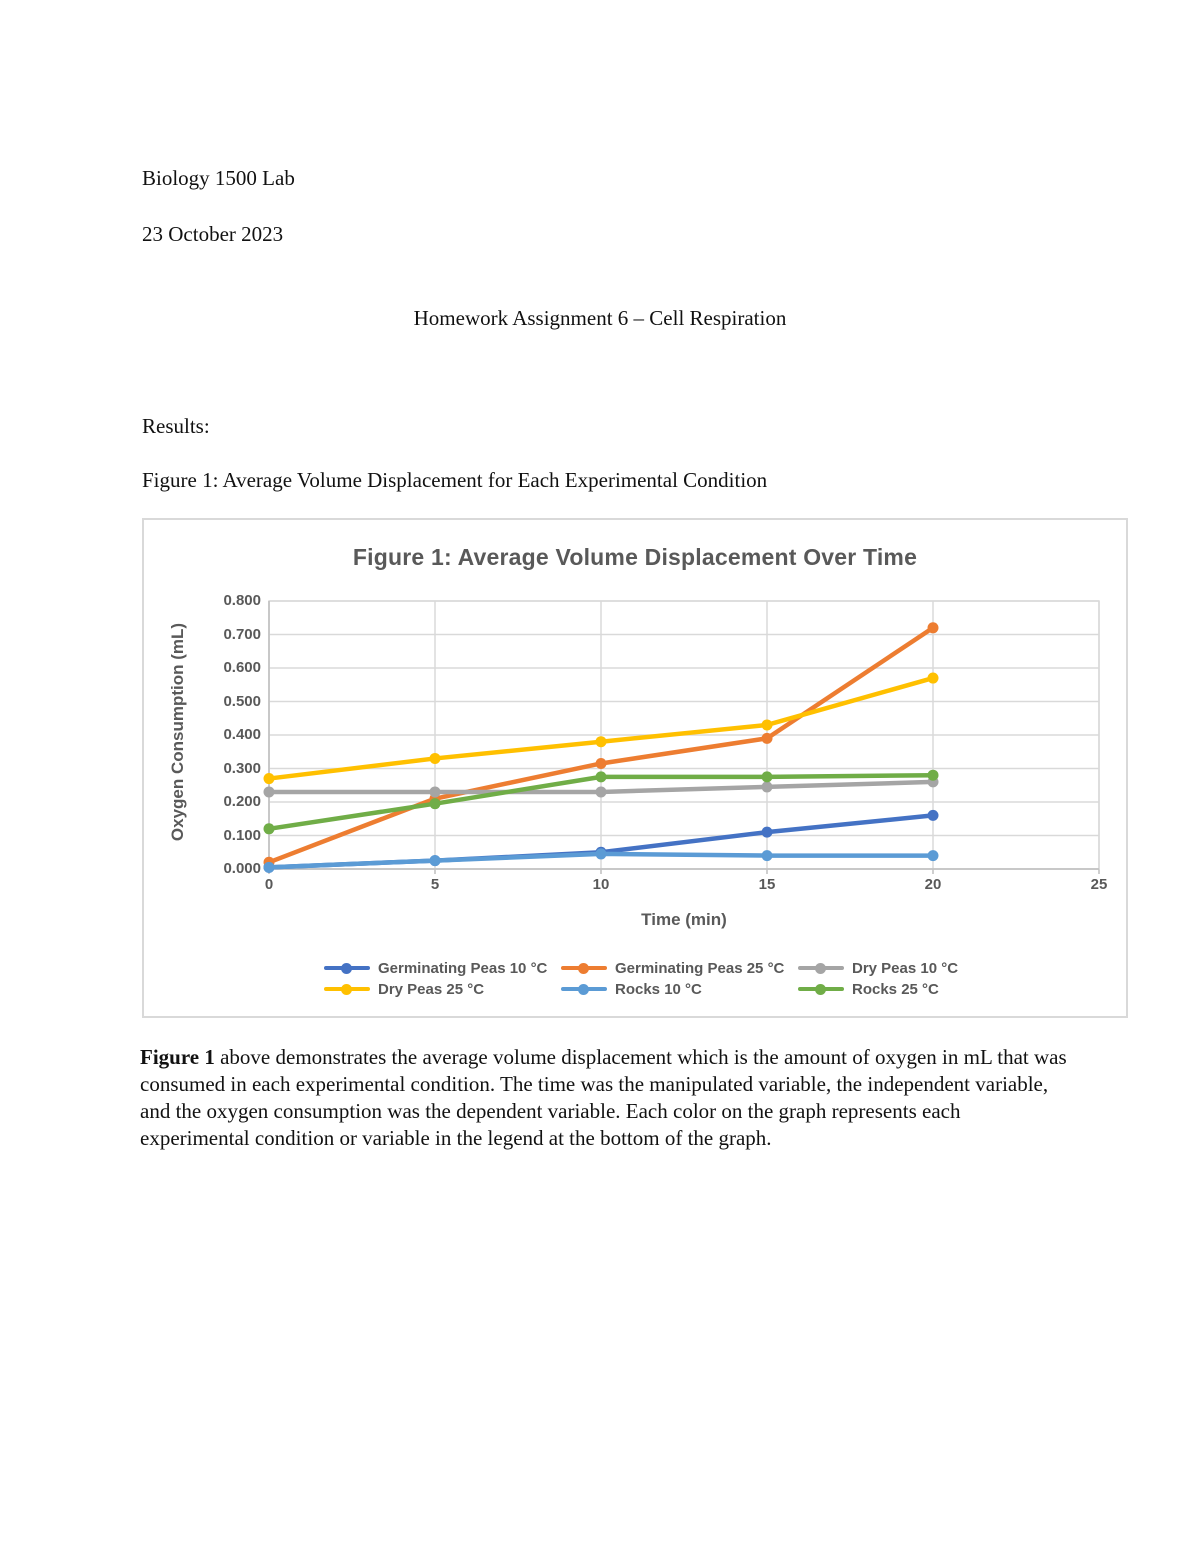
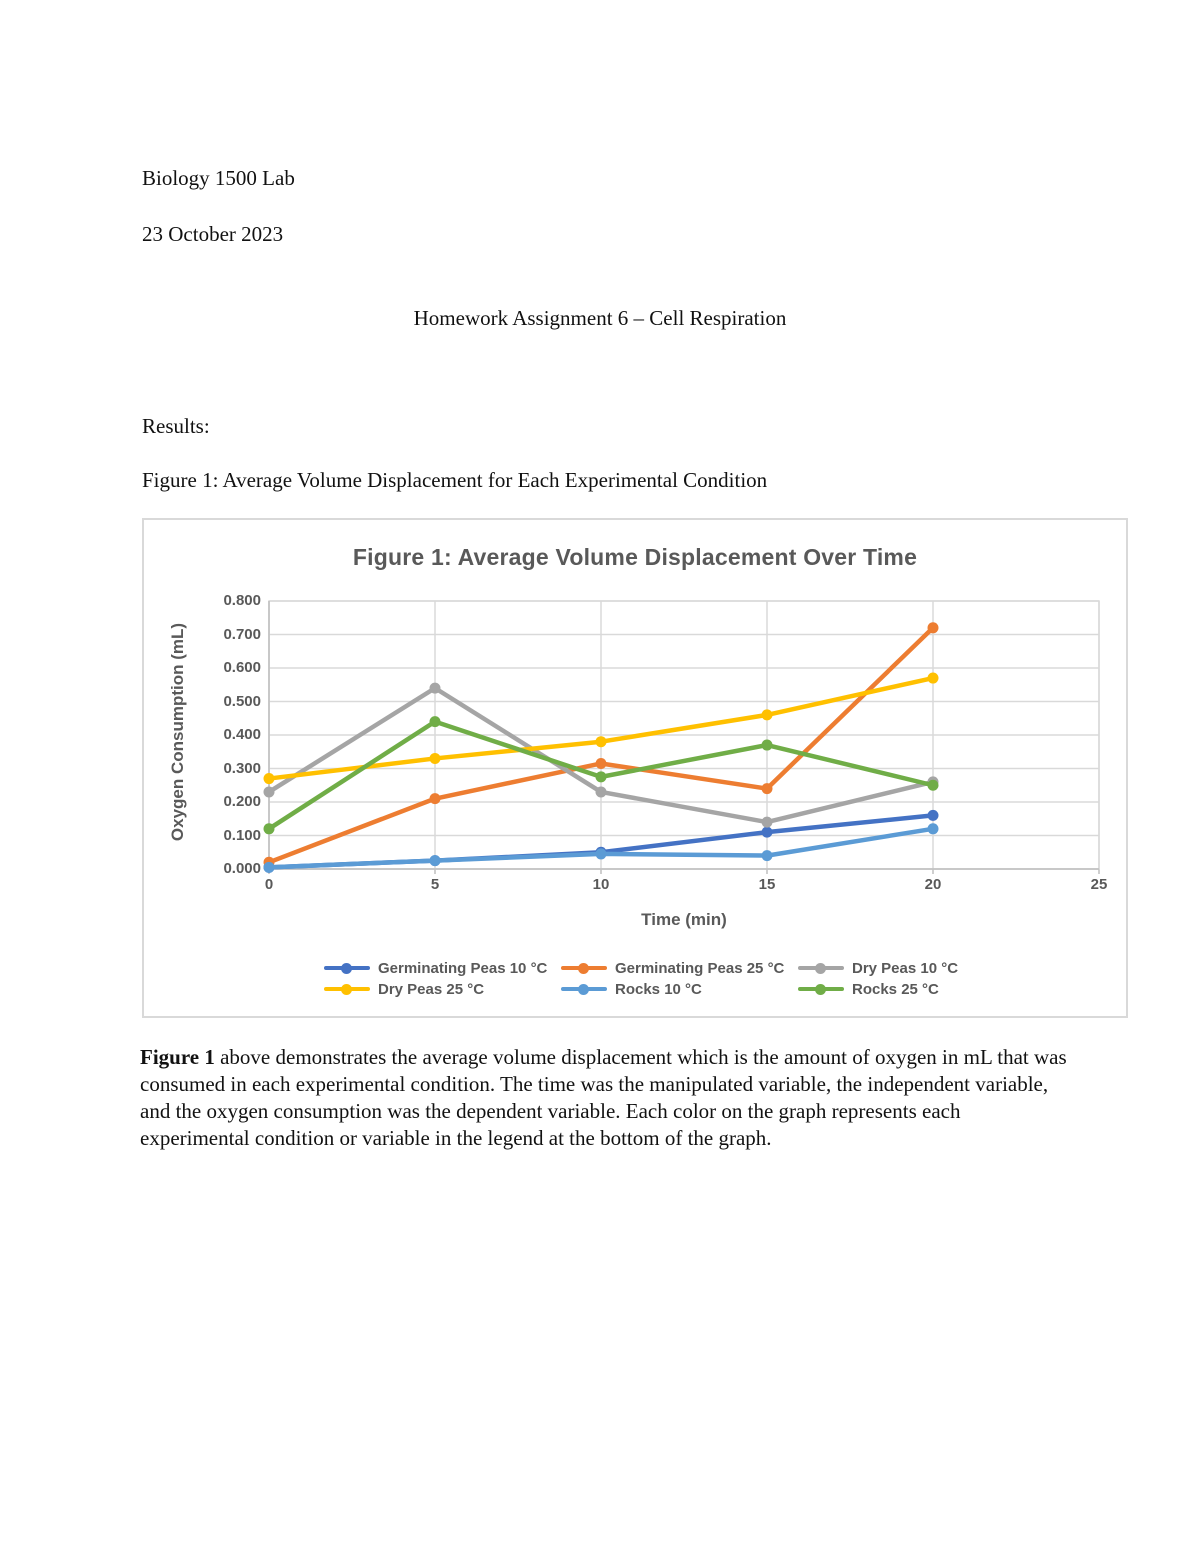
Dry Peas 10 °C/5: 0.23 -> 0.54
Rocks 25 °C/5: 0.20 -> 0.44
Germinating Peas 25 °C/15: 0.39 -> 0.24
Dry Peas 10 °C/15: 0.24 -> 0.14
Dry Peas 25 °C/15: 0.43 -> 0.46
Rocks 25 °C/15: 0.28 -> 0.37
Rocks 10 °C/20: 0.04 -> 0.12
Rocks 25 °C/20: 0.28 -> 0.25
